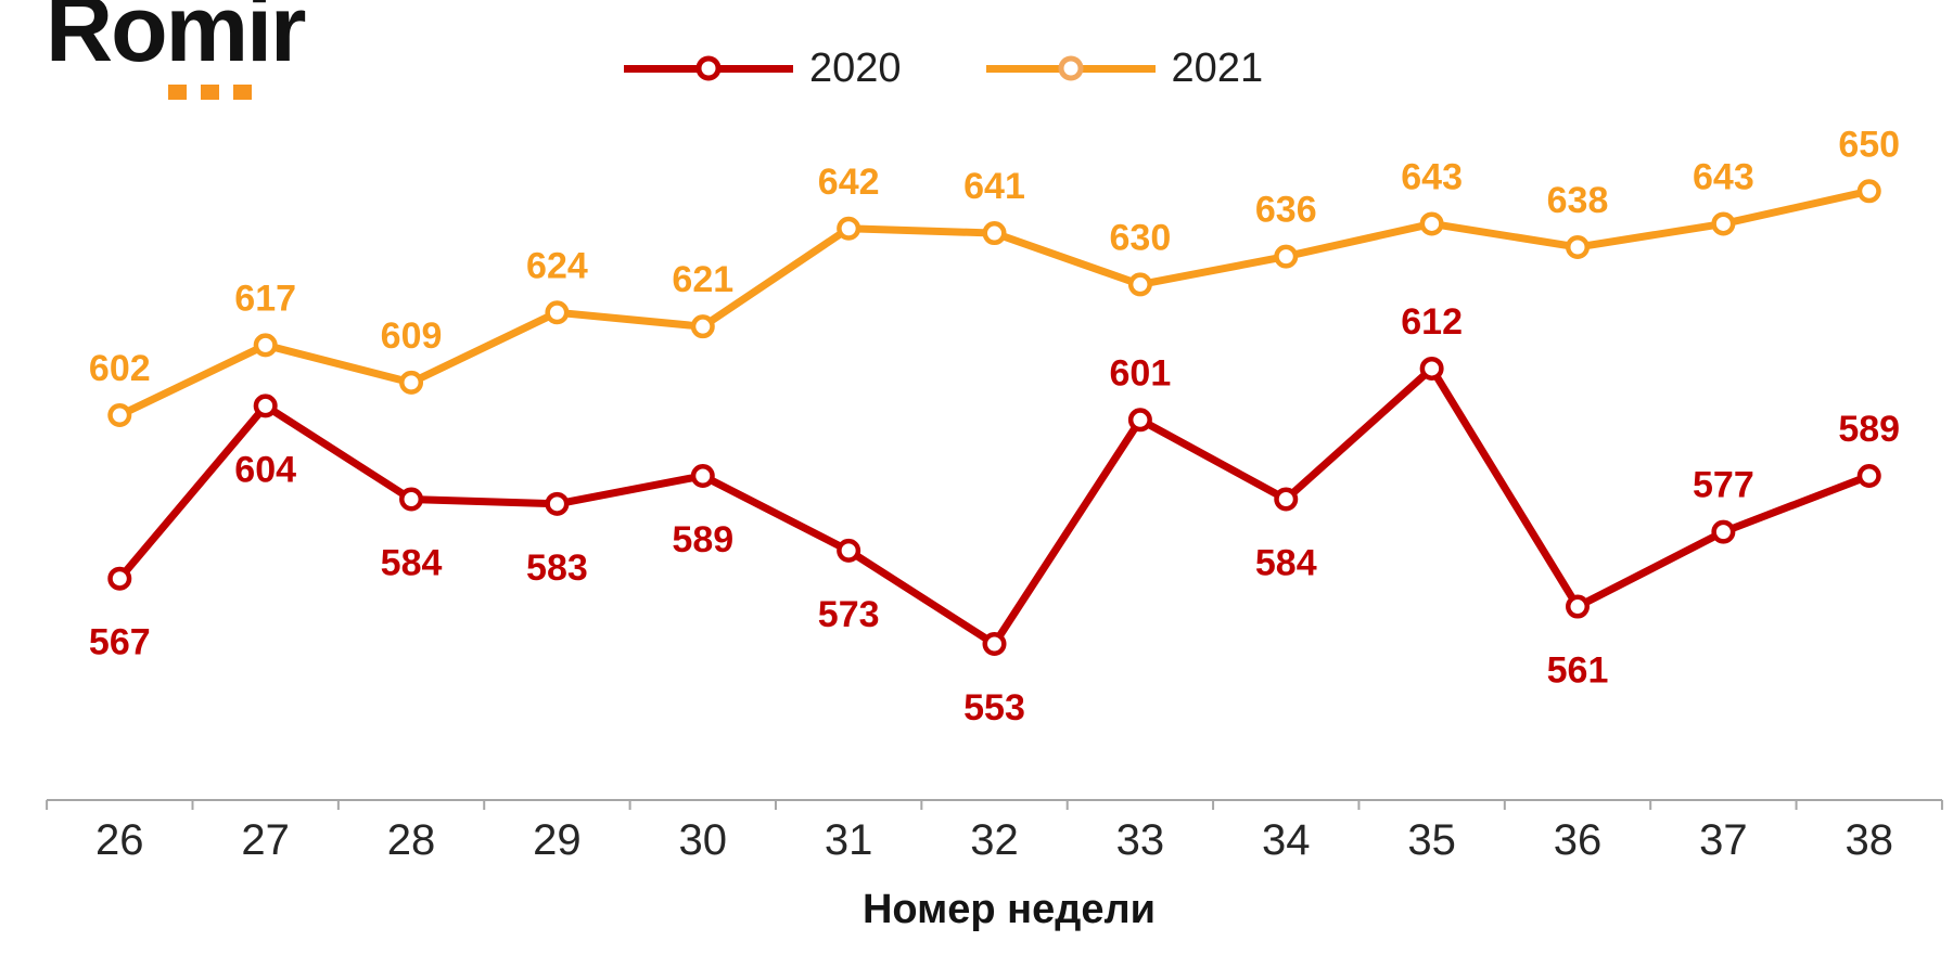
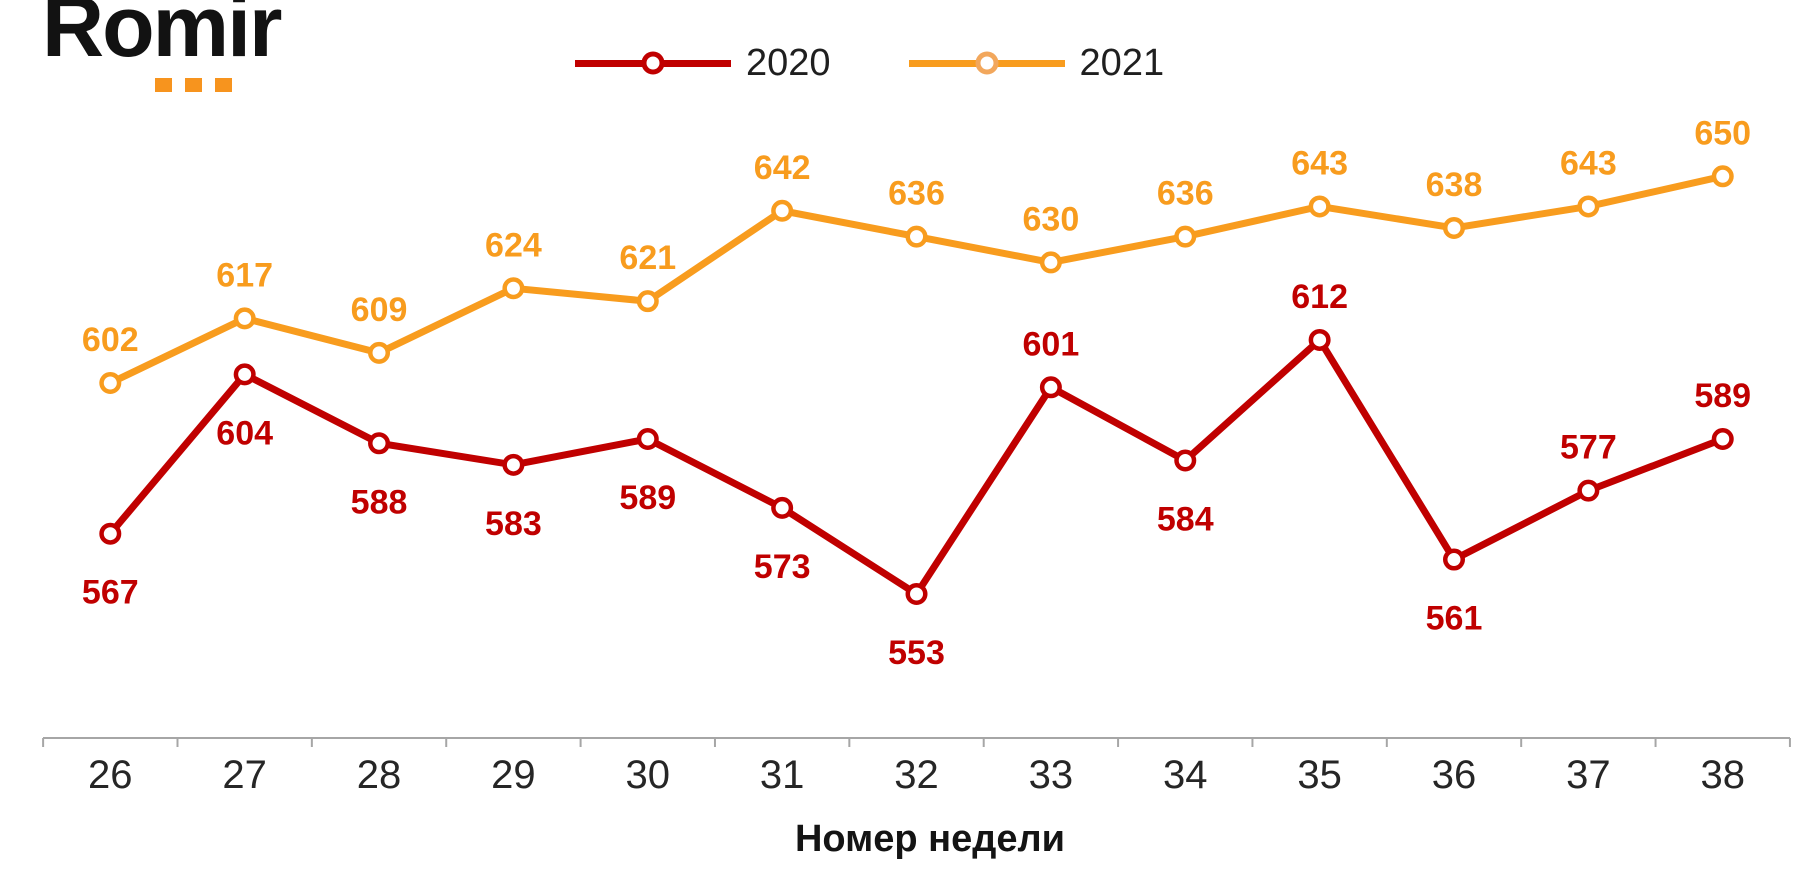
2020/28: 584 -> 588
2021/32: 641 -> 636
